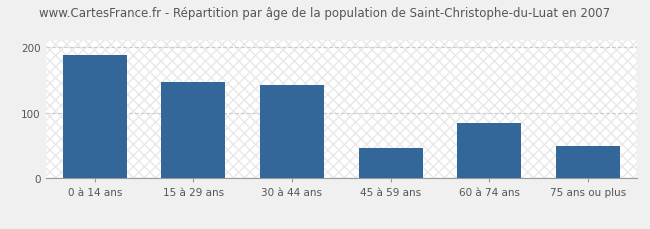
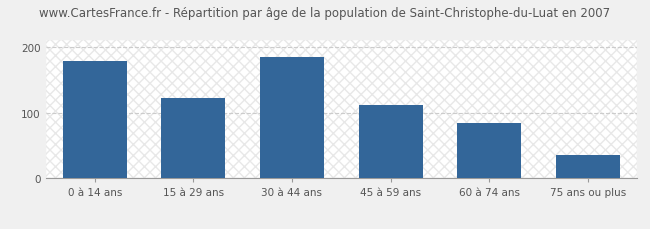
0 à 14 ans: 188 -> 178
15 à 29 ans: 146 -> 122
30 à 44 ans: 142 -> 185
45 à 59 ans: 46 -> 112
75 ans ou plus: 50 -> 35
